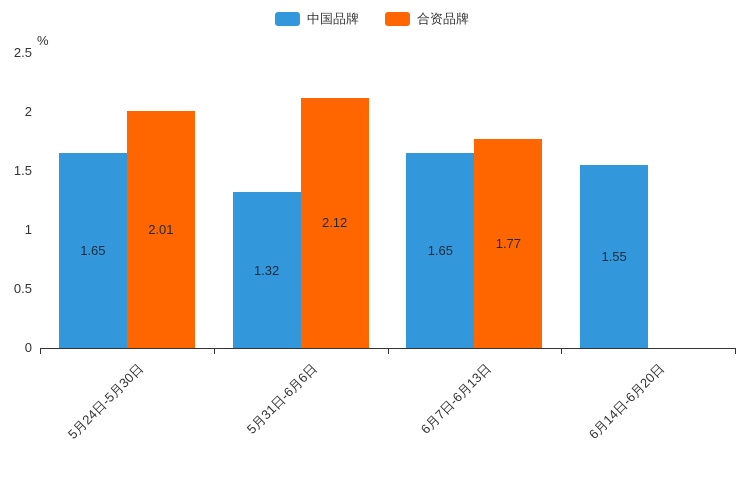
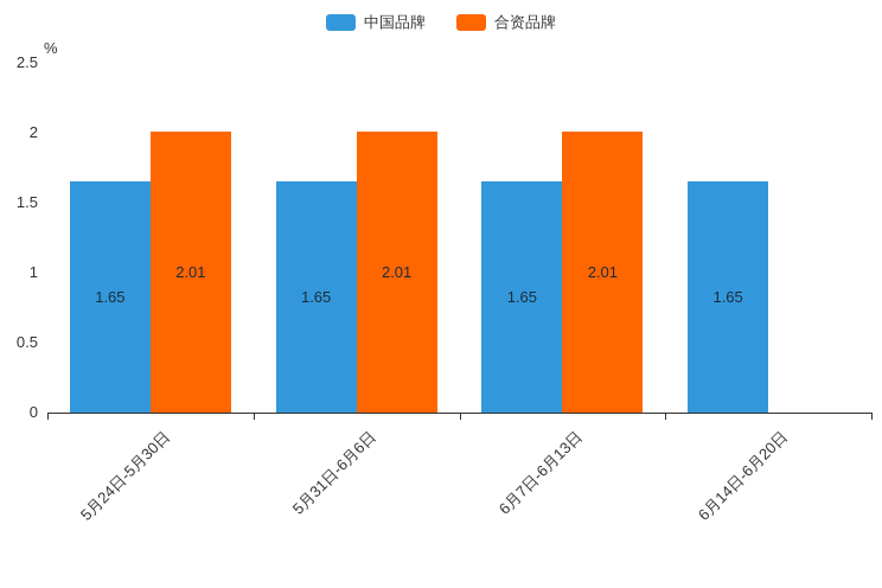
中国品牌/5月31日-6月6日: 1.32 -> 1.65
合资品牌/5月31日-6月6日: 2.12 -> 2.01
合资品牌/6月7日-6月13日: 1.77 -> 2.01
中国品牌/6月14日-6月20日: 1.55 -> 1.65
